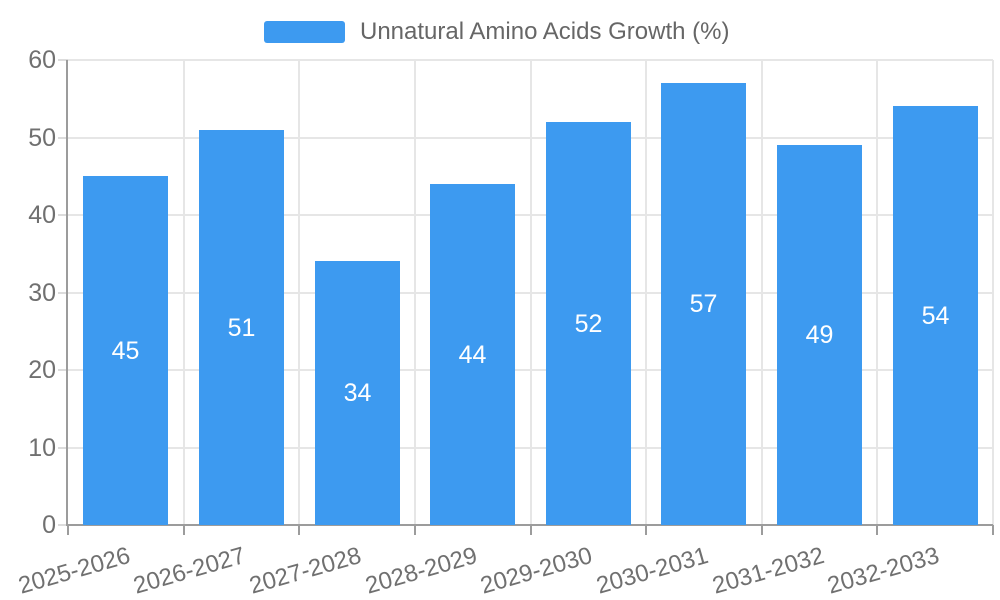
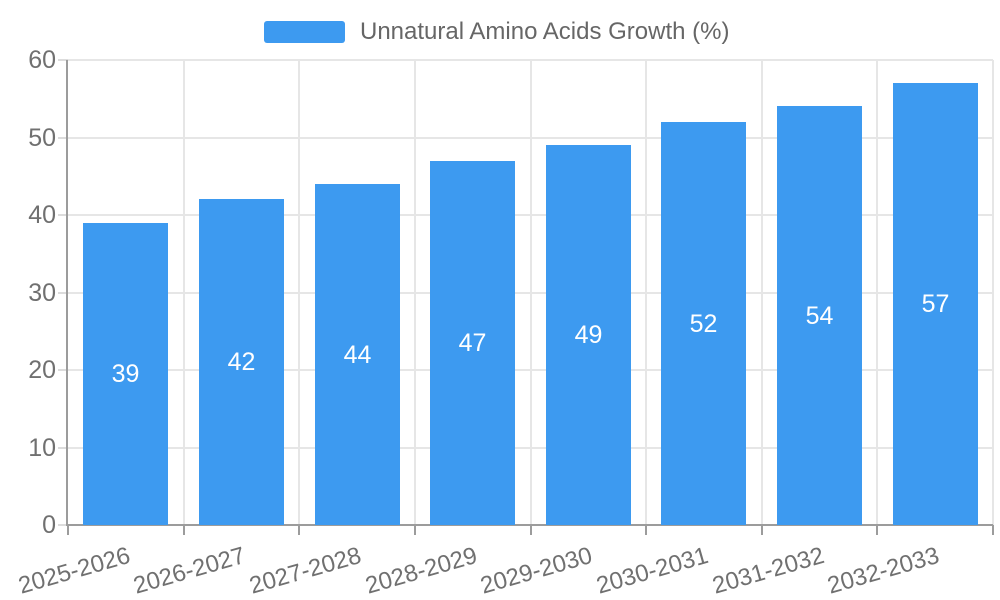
2025-2026: 45 -> 39
2026-2027: 51 -> 42
2027-2028: 34 -> 44
2028-2029: 44 -> 47
2029-2030: 52 -> 49
2030-2031: 57 -> 52
2031-2032: 49 -> 54
2032-2033: 54 -> 57
